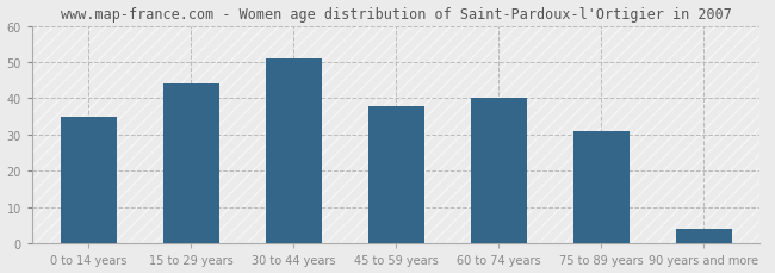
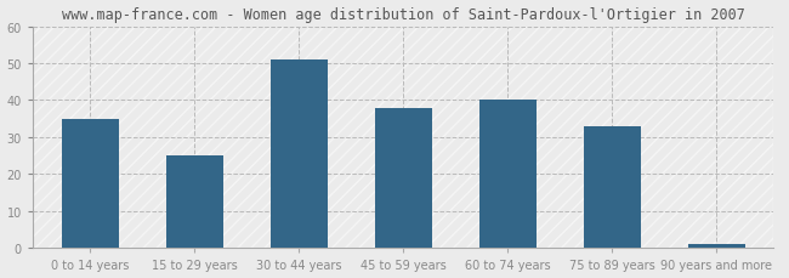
15 to 29 years: 44 -> 25
75 to 89 years: 31 -> 33
90 years and more: 4 -> 1
